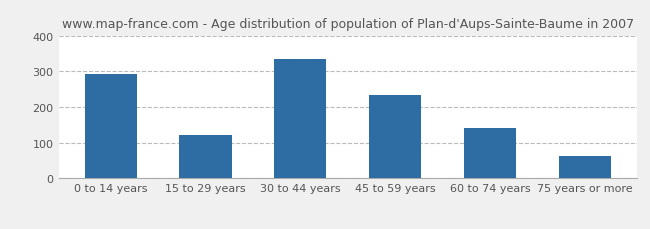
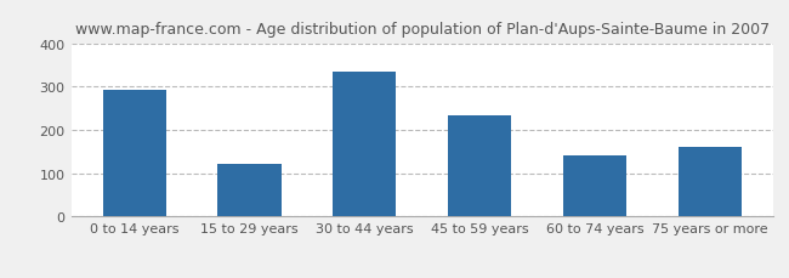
75 years or more: 63 -> 160
